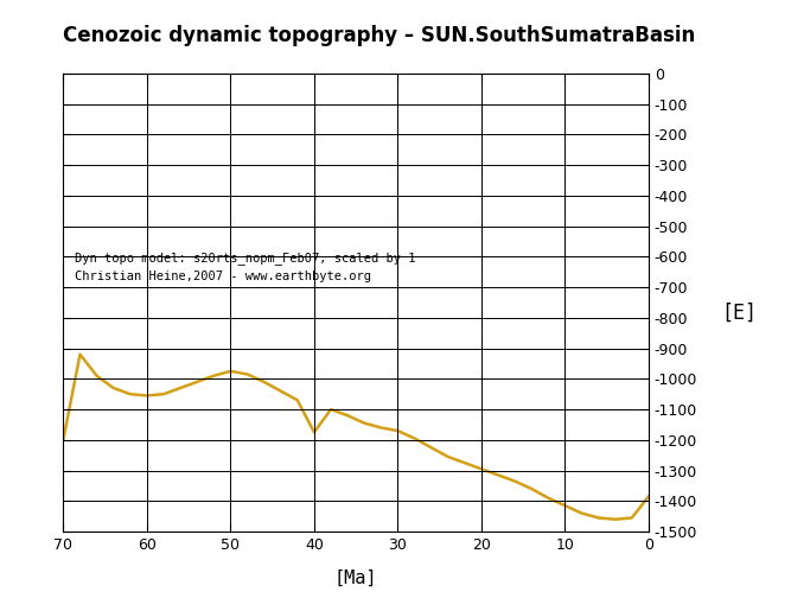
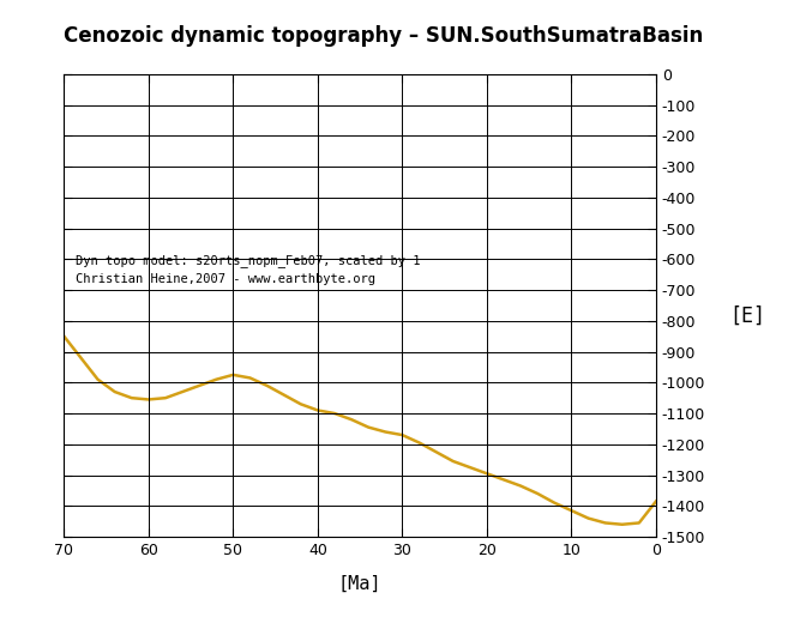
70: -1200 -> -850
40: -1175 -> -1090
